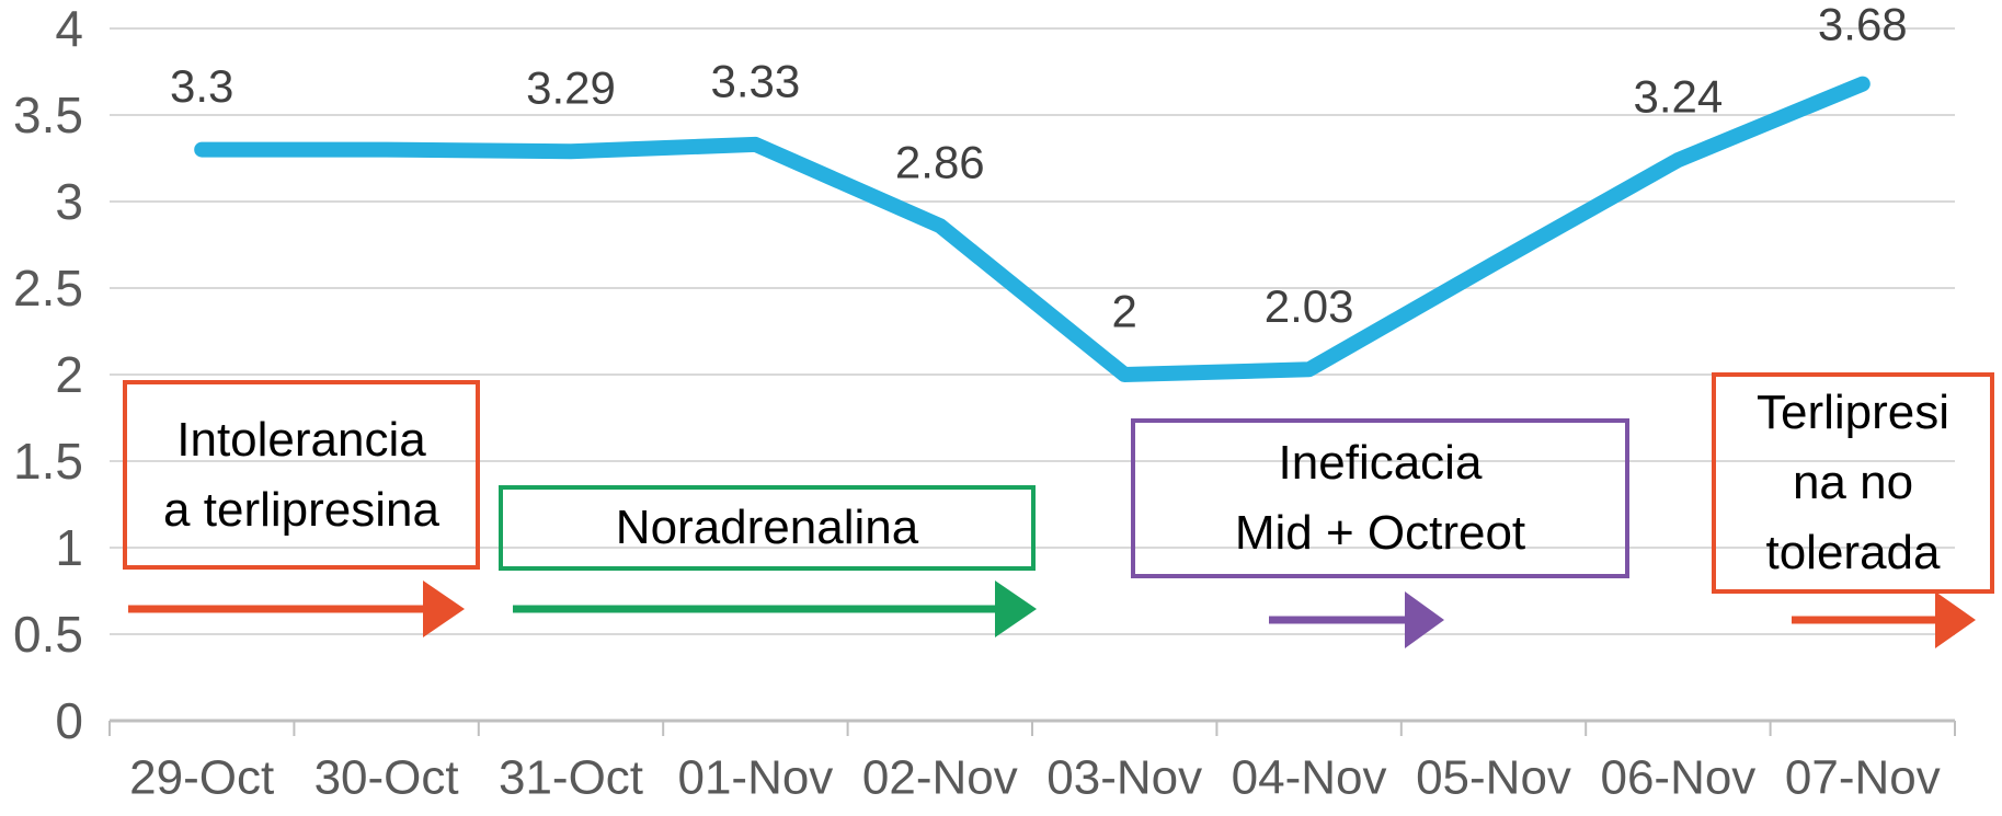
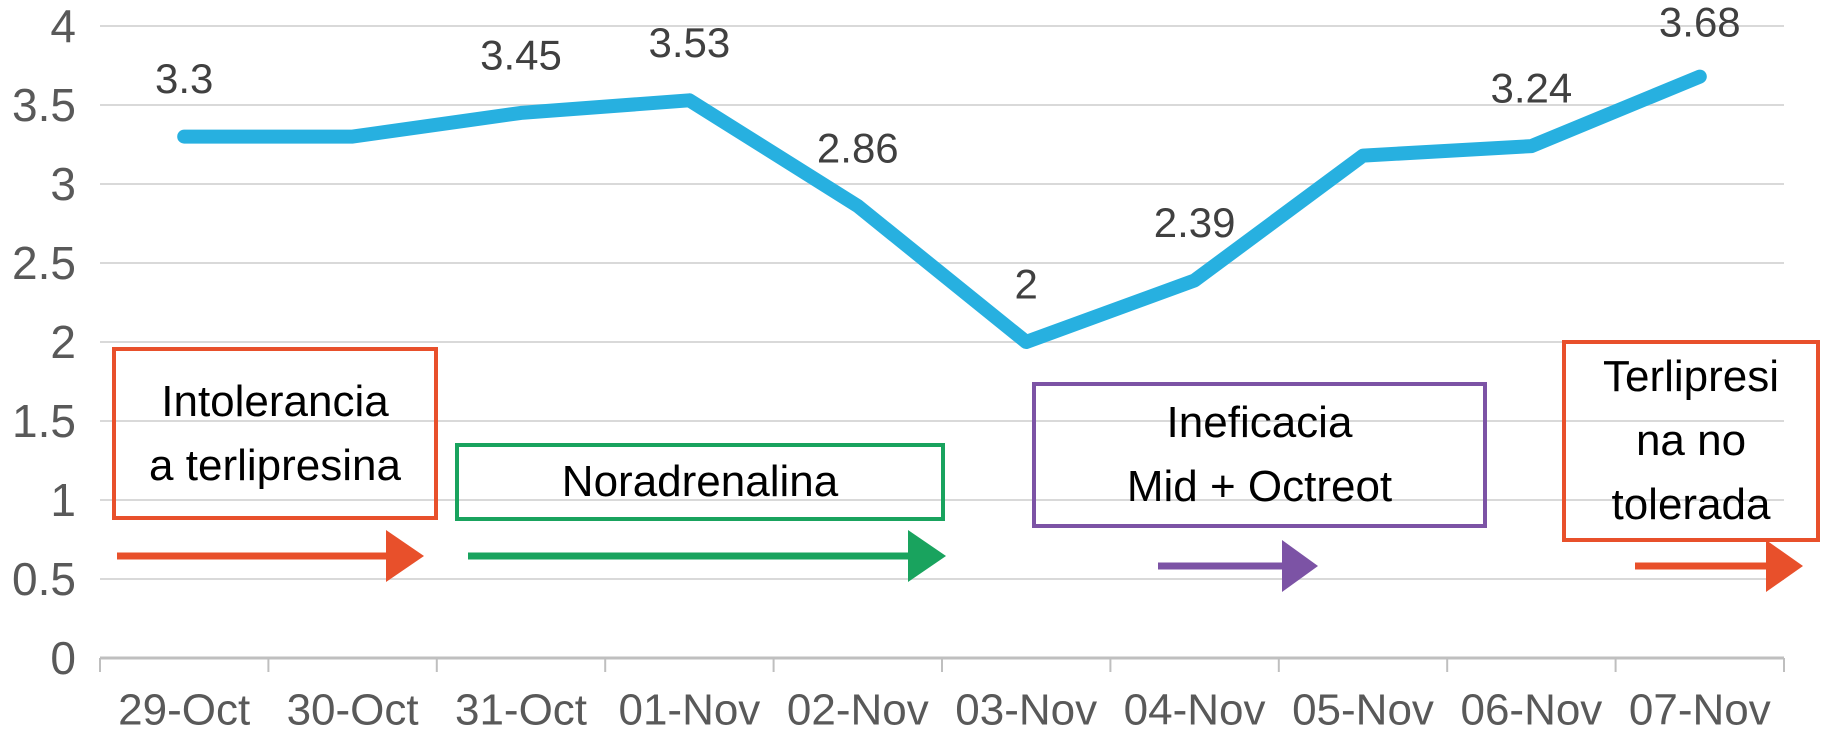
31-Oct: 3.29 -> 3.45
01-Nov: 3.33 -> 3.53
04-Nov: 2.03 -> 2.39
05-Nov: 2.64 -> 3.18
